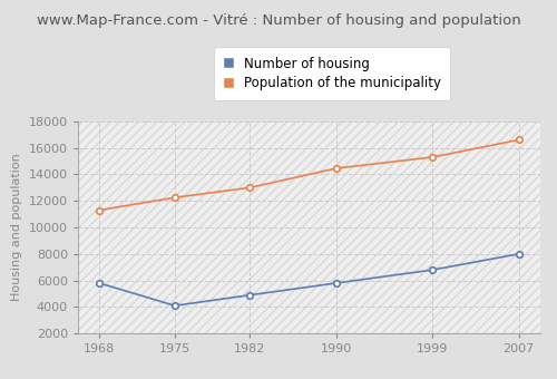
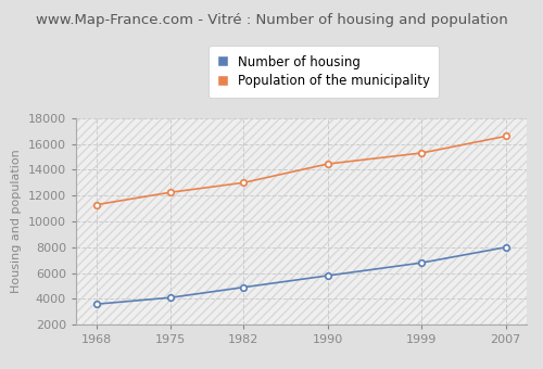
Number of housing/1968: 5800 -> 3600
